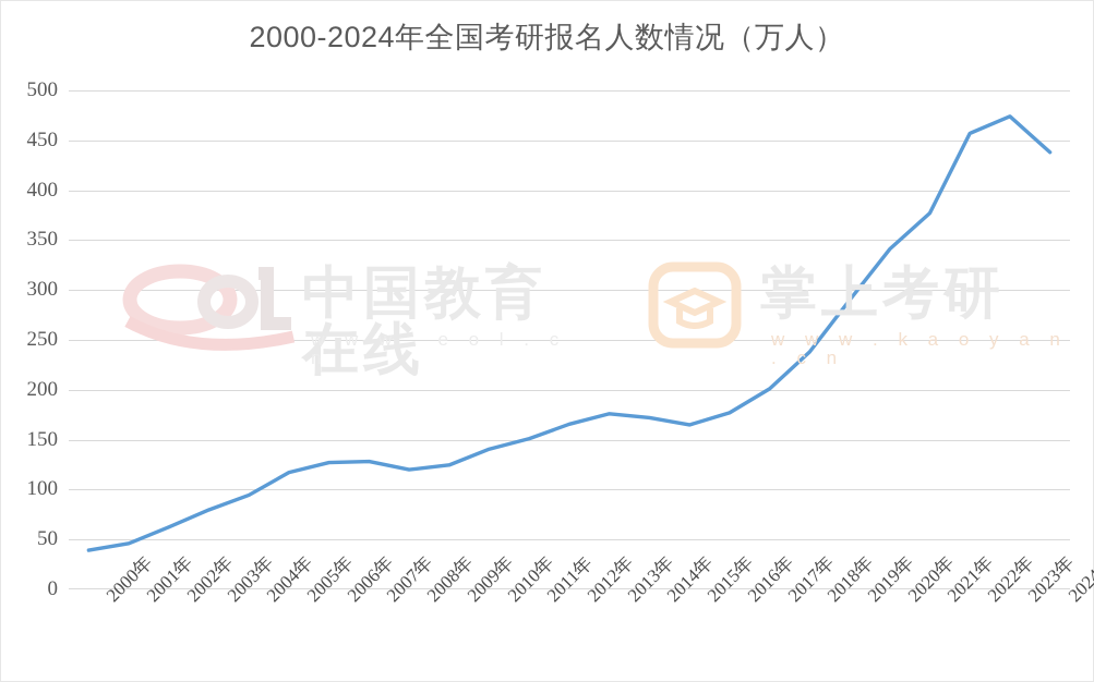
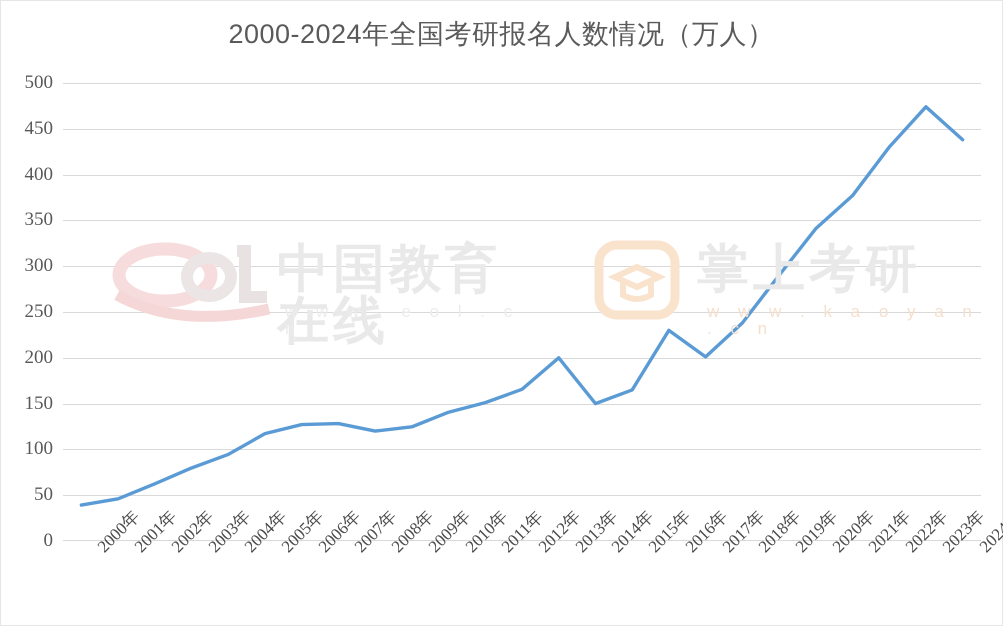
2013年: 180 -> 200
2014年: 170 -> 150
2016年: 180 -> 230
2022年: 460 -> 430
